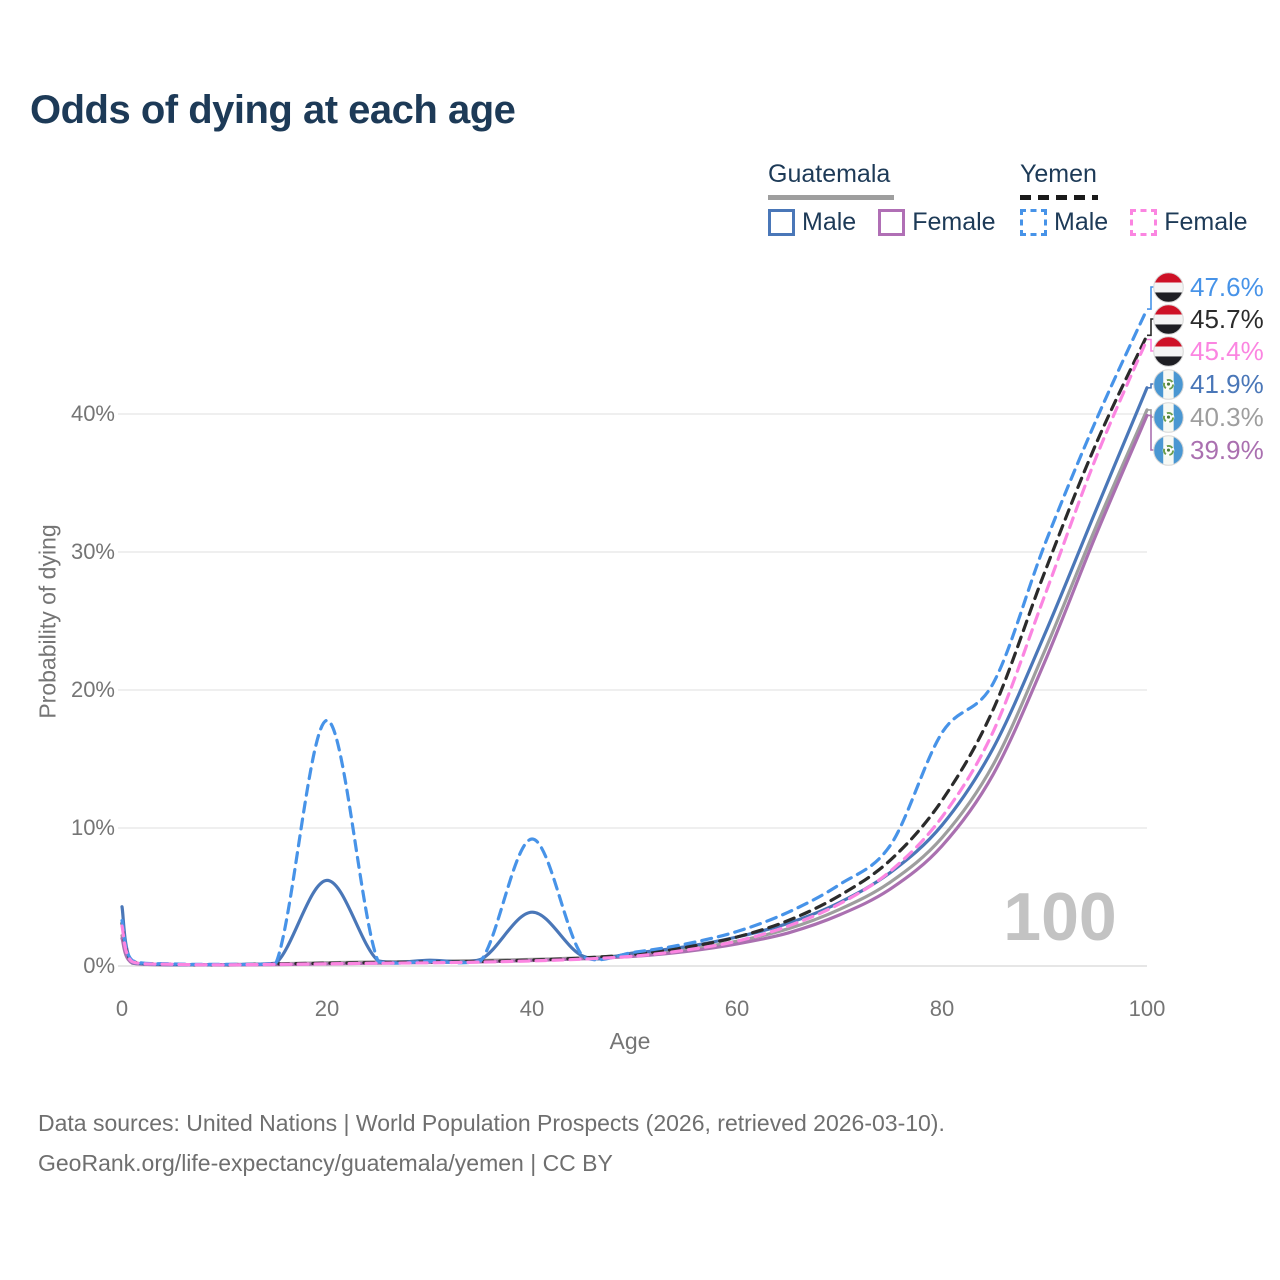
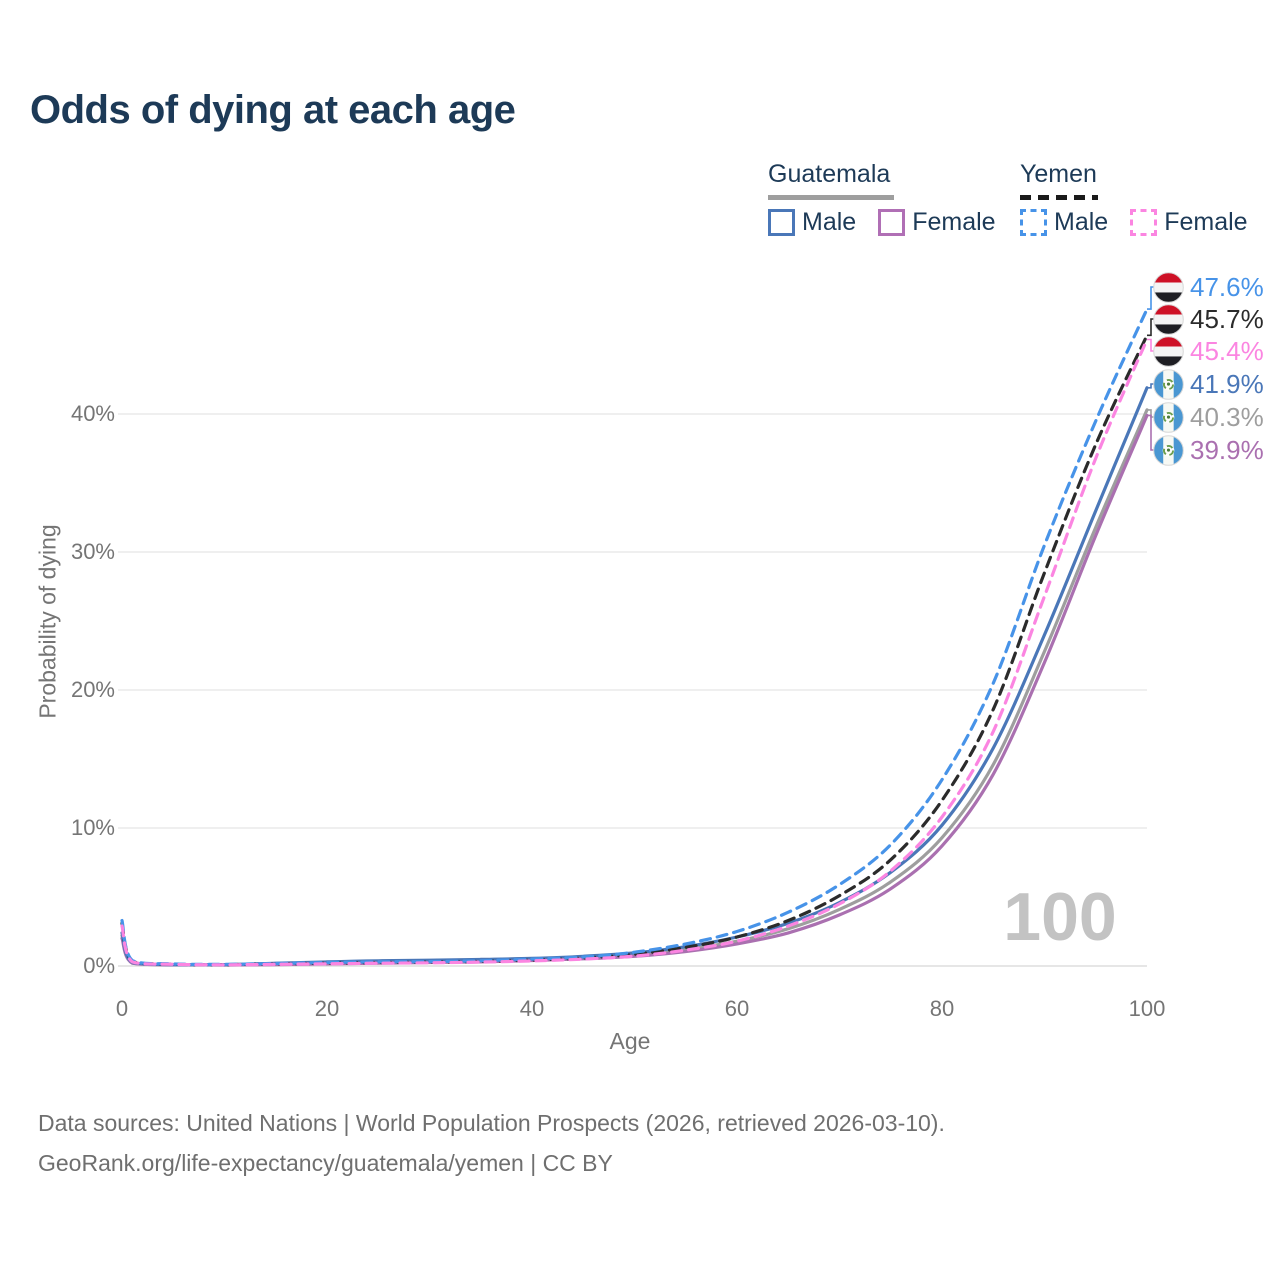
Guatemala Male/0: 4.3% -> 2.4%
Yemen Male/20: 17.8% -> 0.2%
Guatemala Male/20: 6.2% -> 0.3%
Yemen Male/40: 9.2% -> 0.5%
Guatemala Male/40: 3.9% -> 0.6%
Yemen Male/80: 16.9% -> 13.5%
